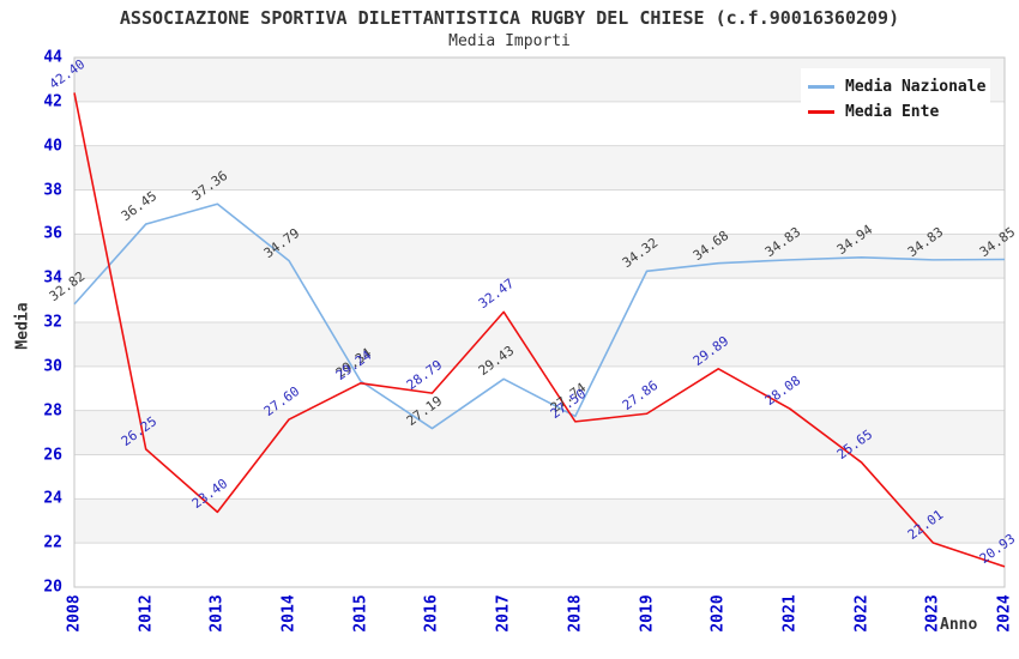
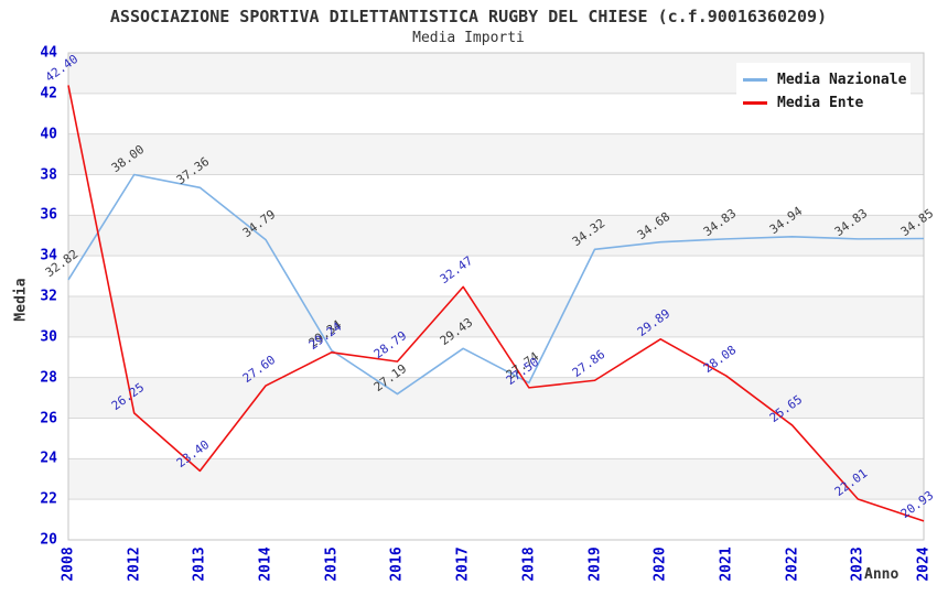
Media Nazionale/2012: 36.45 -> 38.00
